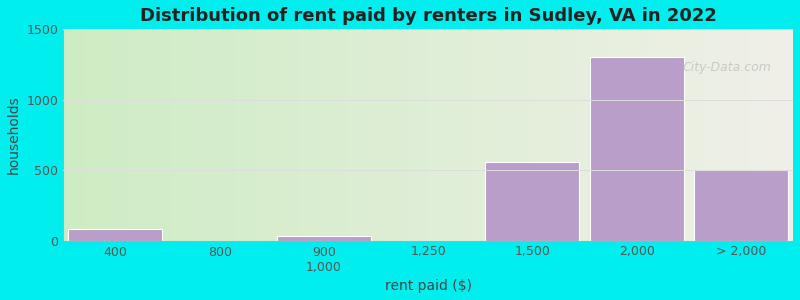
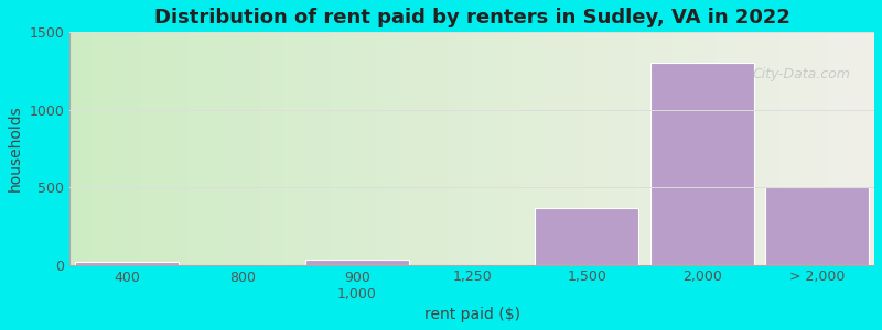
400: 80 -> 20
1,500: 560 -> 370
